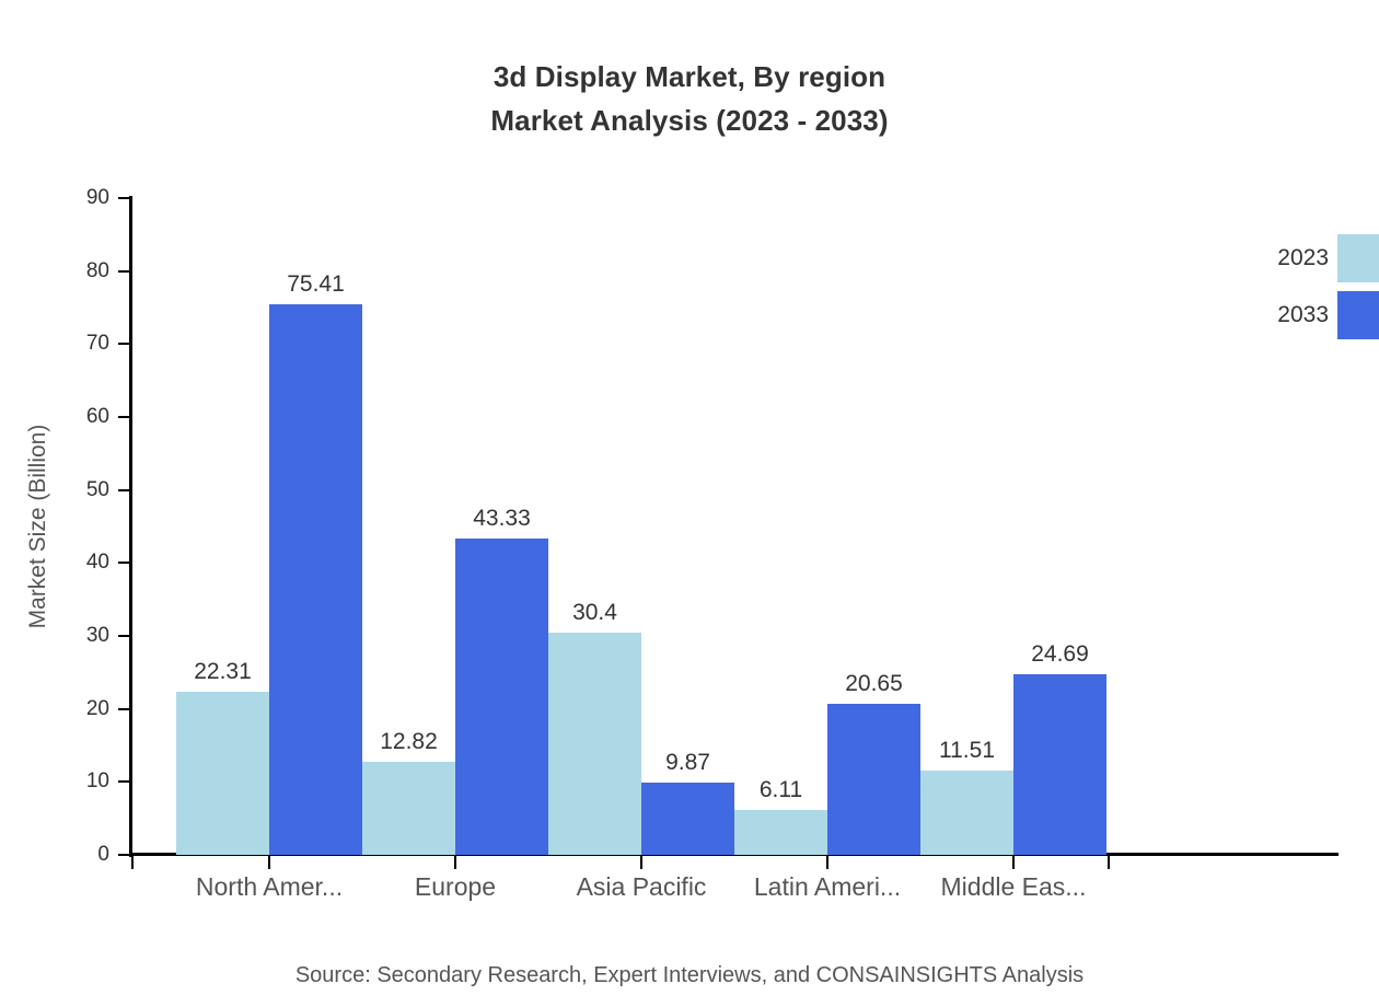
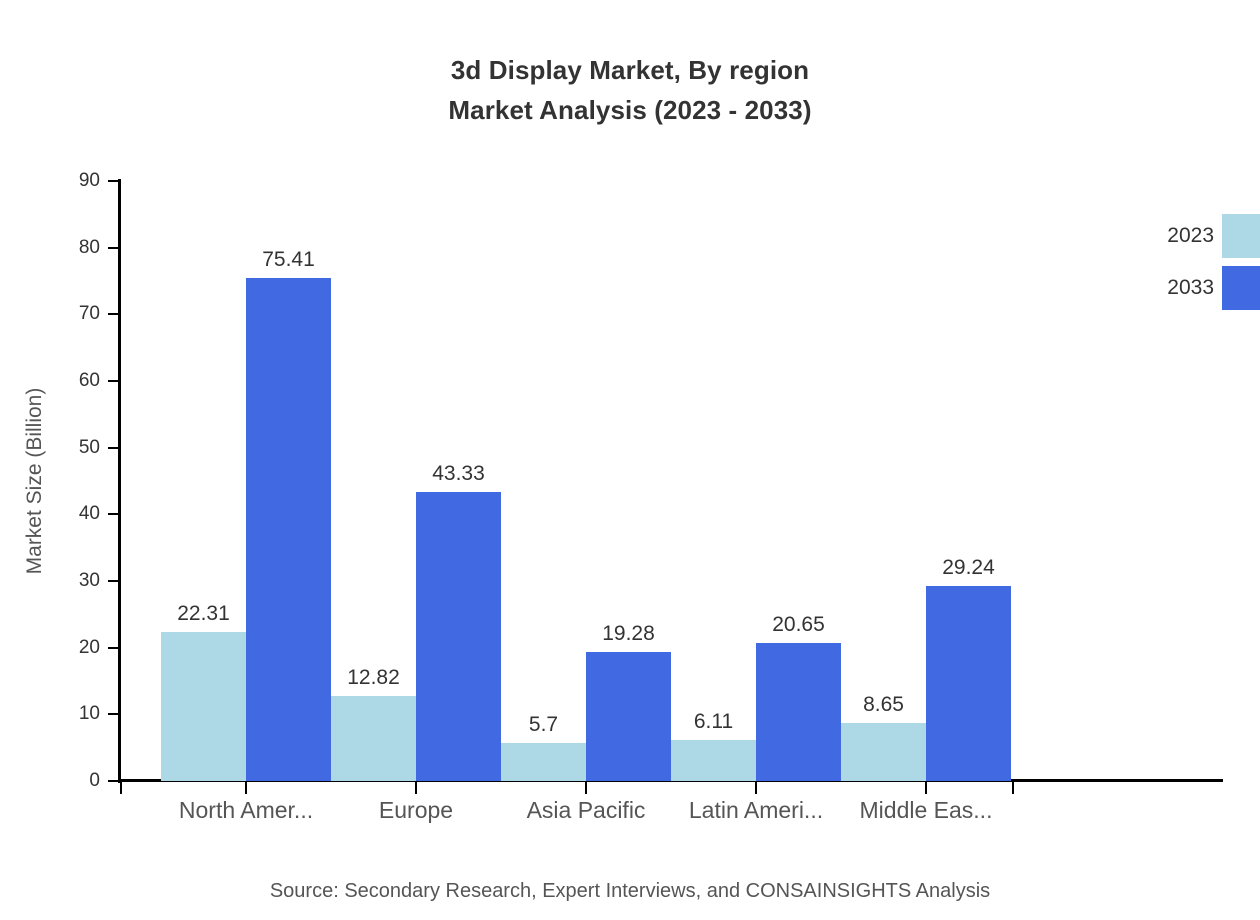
2023/Asia Pacific: 30.4 -> 5.7
2033/Asia Pacific: 9.87 -> 19.28
2023/Middle Eas...: 11.51 -> 8.65
2033/Middle Eas...: 24.69 -> 29.24
